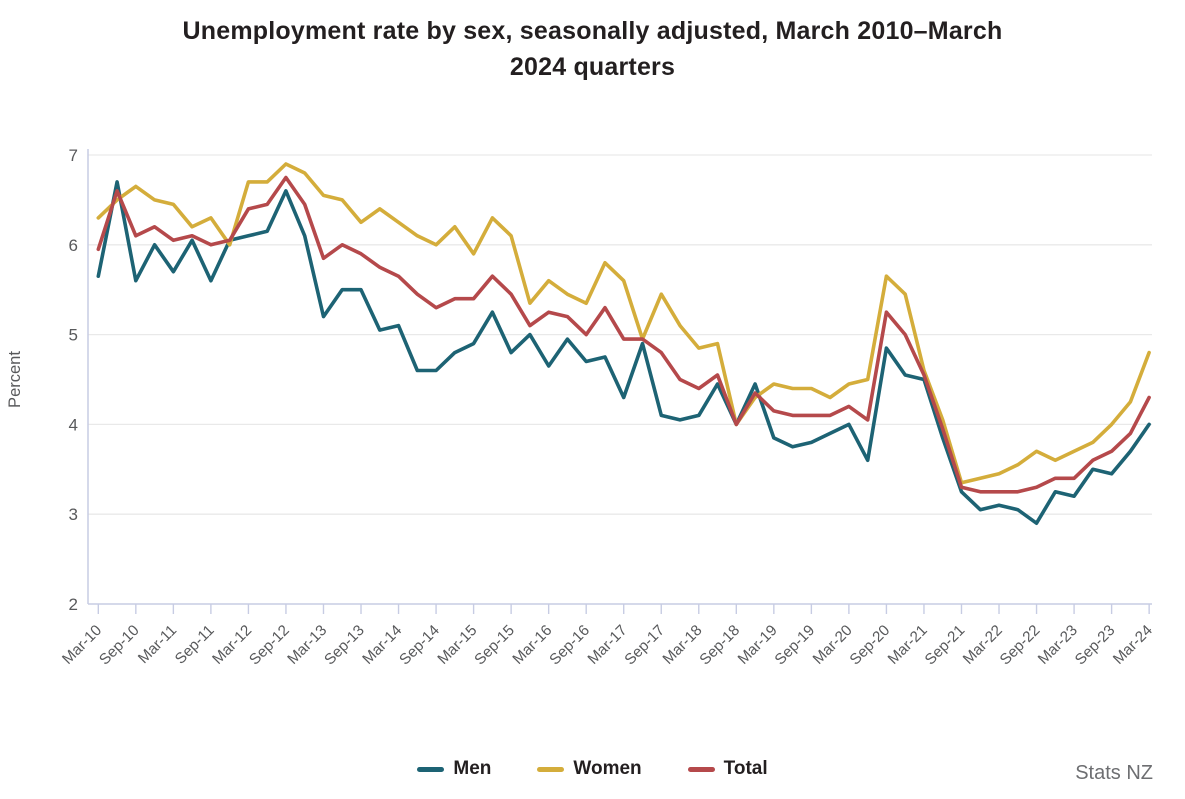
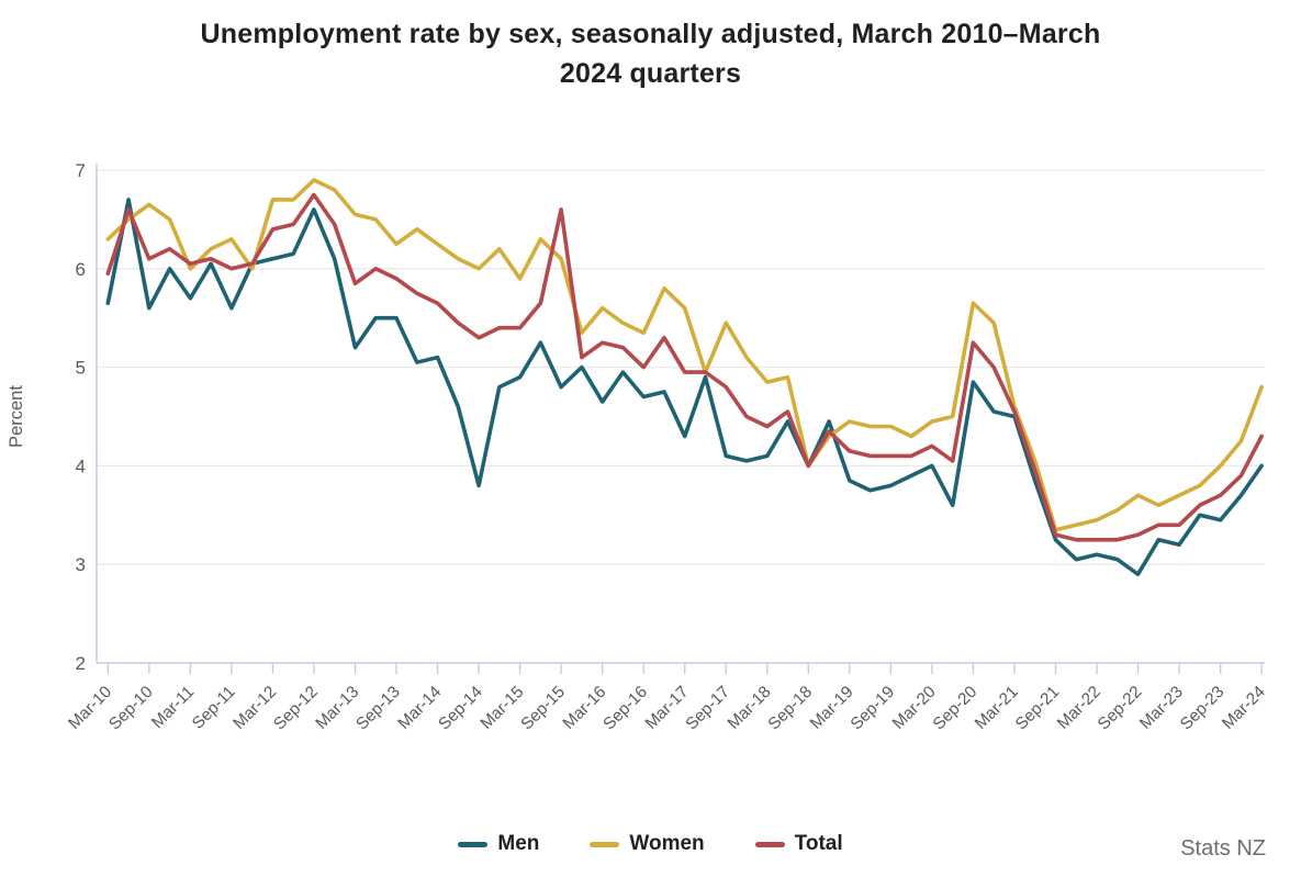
Women/Mar-11: 6.5 -> 6.0
Men/Sep-14: 4.6 -> 3.8
Total/Sep-15: 5.5 -> 6.6
